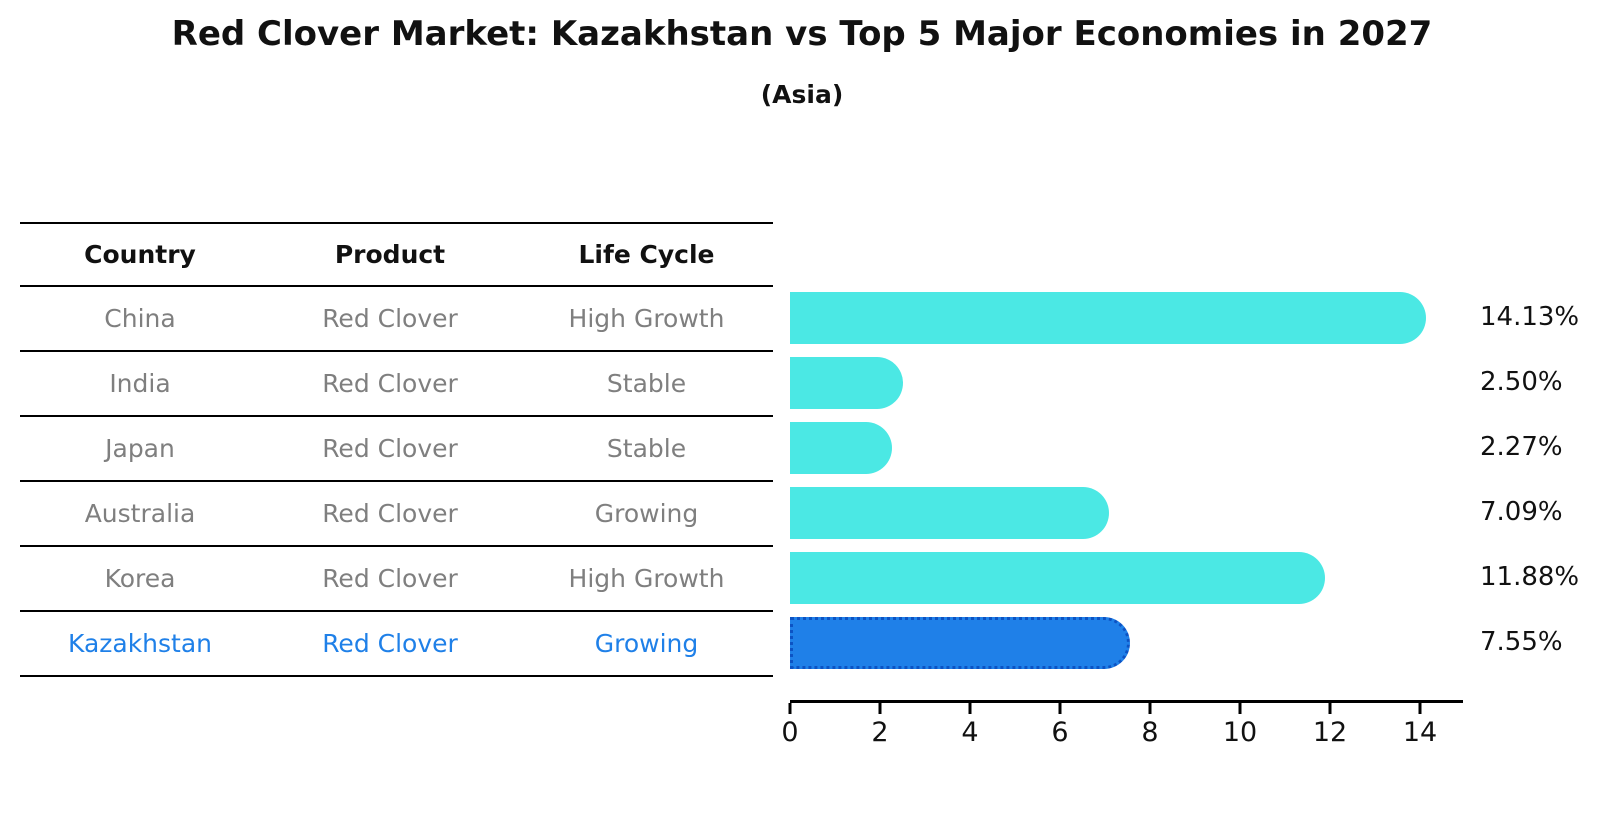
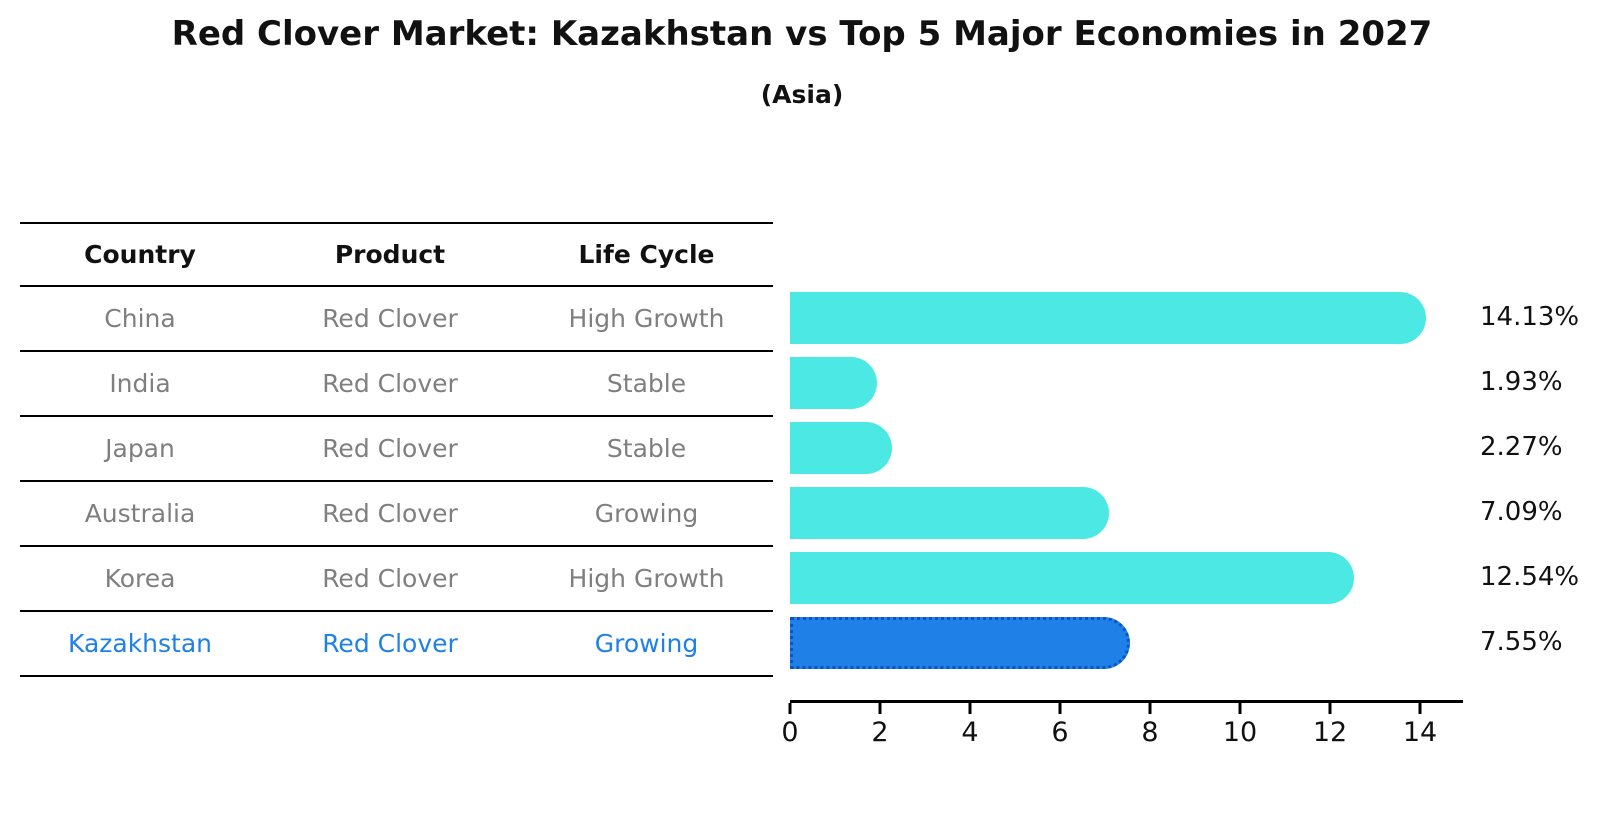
India: 2.50% -> 1.93%
Korea: 11.88% -> 12.54%
